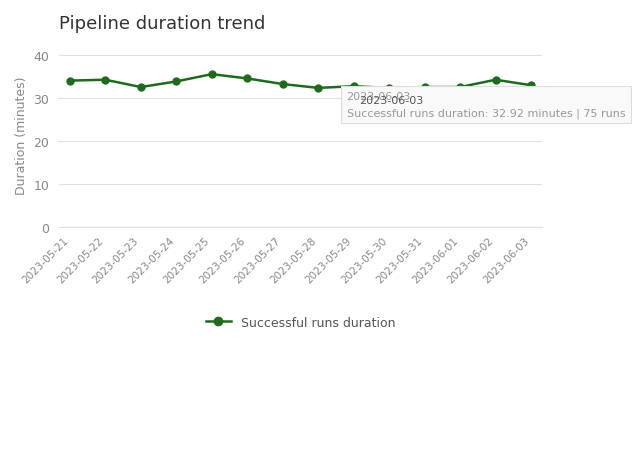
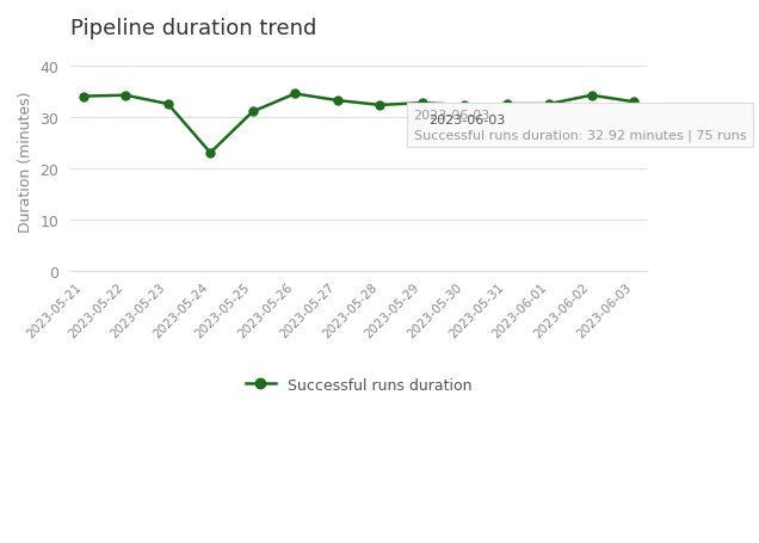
2023-05-24: 33.8 -> 23.0
2023-05-25: 35.5 -> 31.0
